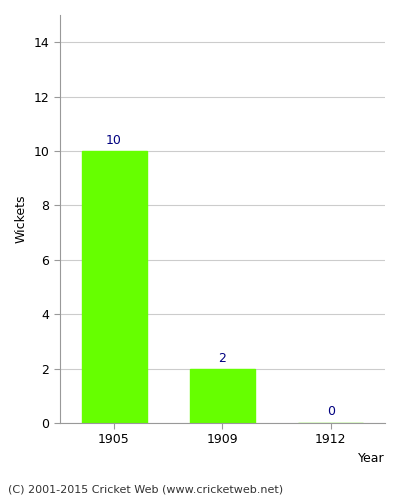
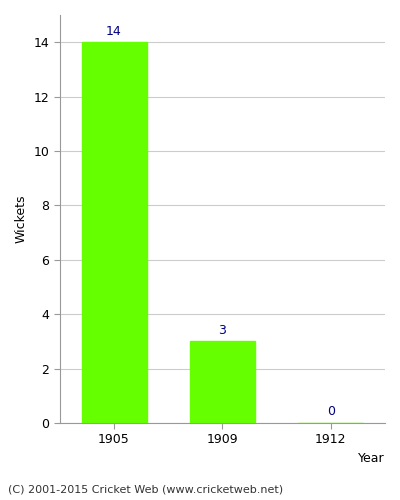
1905: 10 -> 14
1909: 2 -> 3
